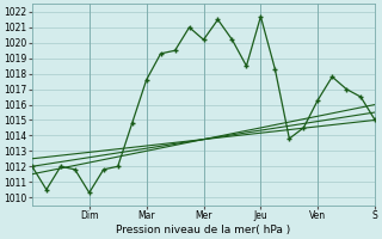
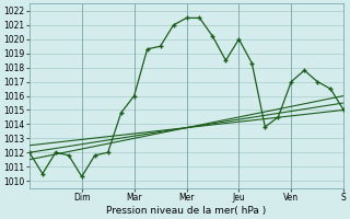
Mar: 1017.6 -> 1016.0
Mer: 1020.2 -> 1021.5
Jeu: 1021.7 -> 1020.0
Ven: 1016.3 -> 1017.0
